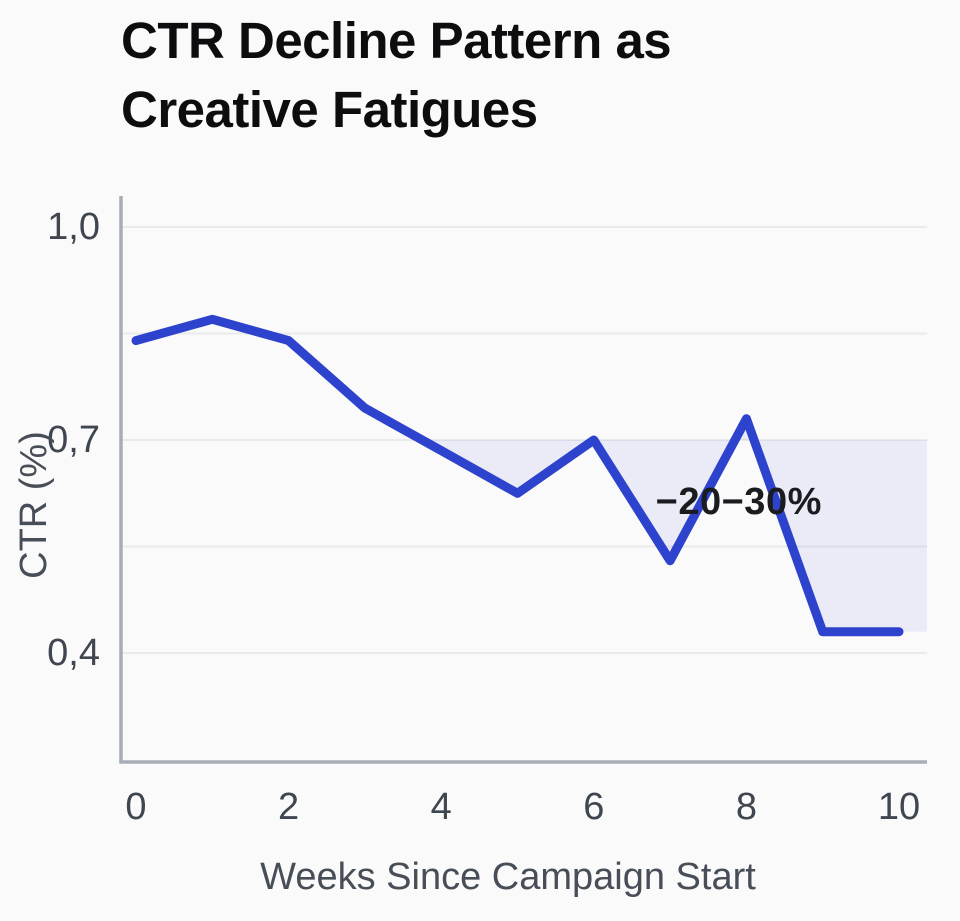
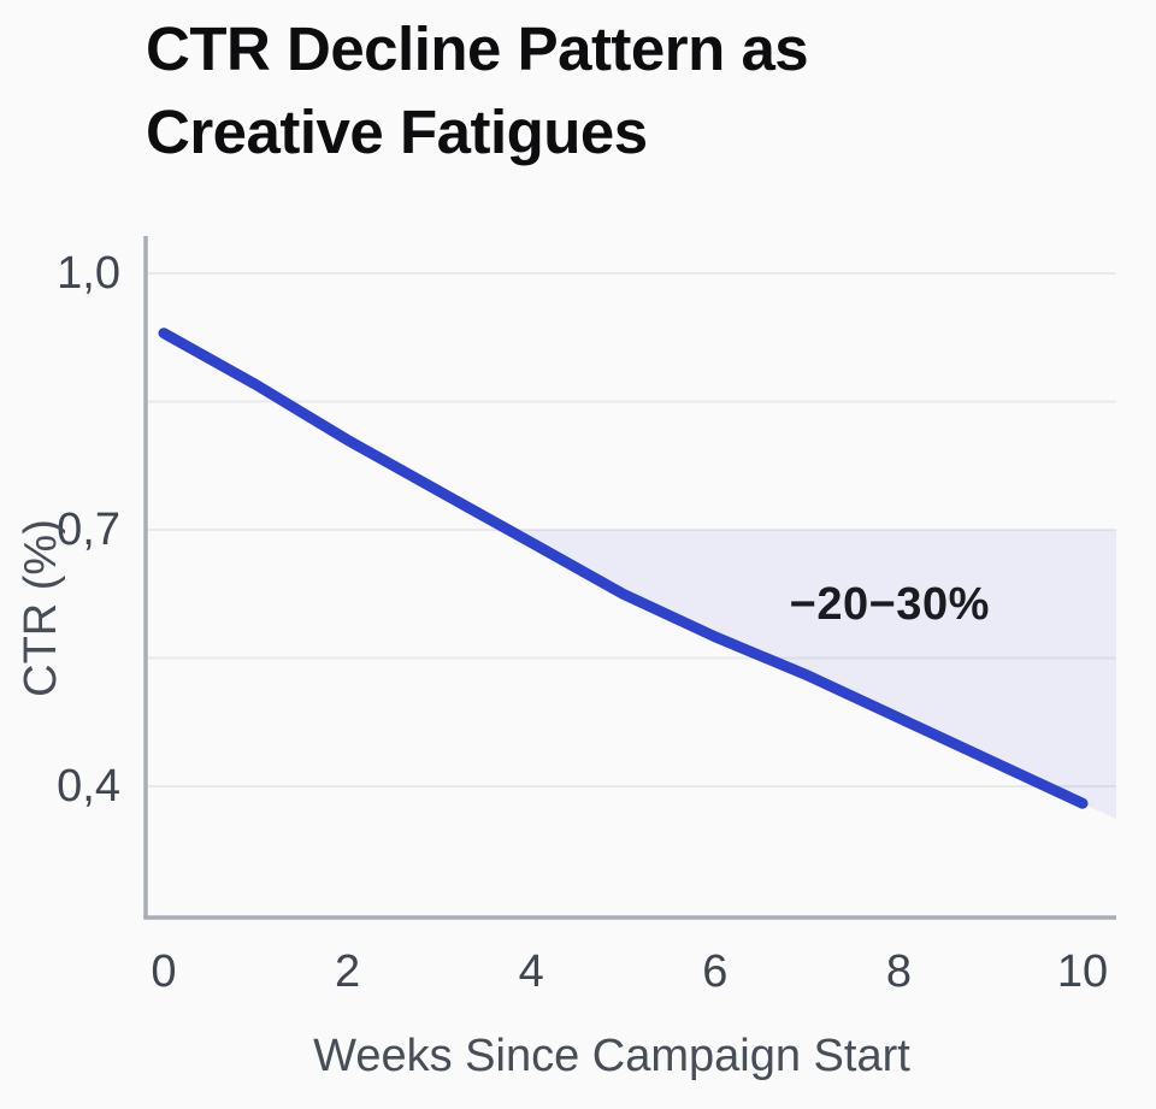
0: 0,84 -> 0,93
2: 0,84 -> 0,81
6: 0,70 -> 0,57
8: 0,73 -> 0,48
10: 0,43 -> 0,38
